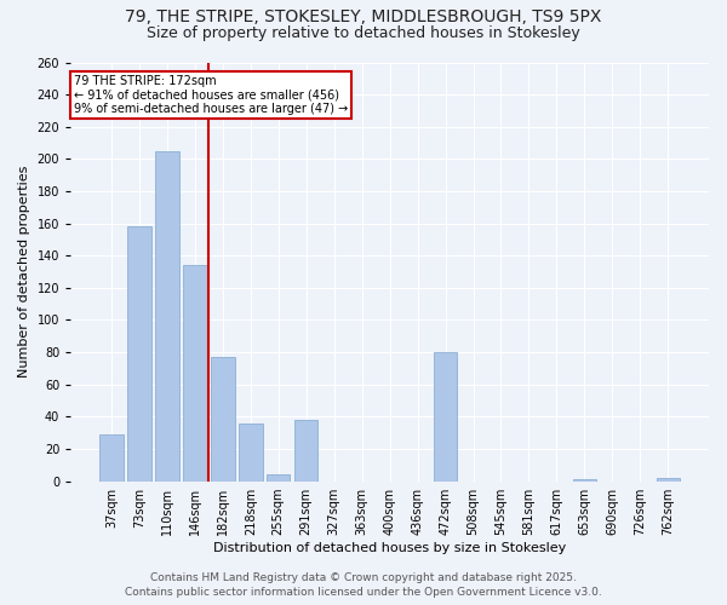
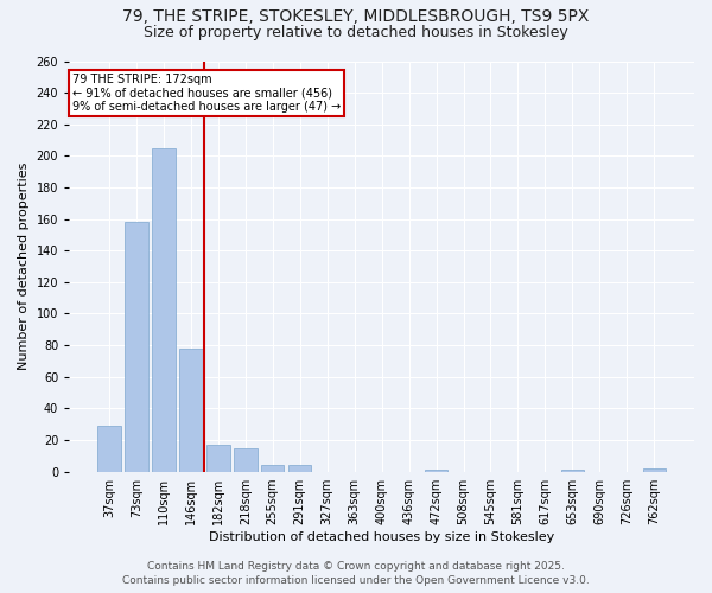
146sqm: 134 -> 78
182sqm: 77 -> 17
218sqm: 36 -> 15
291sqm: 38 -> 4
472sqm: 80 -> 1
